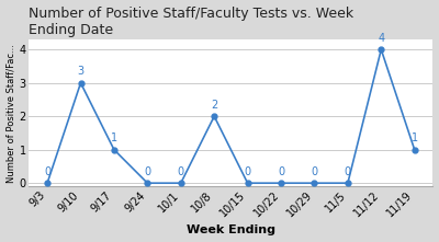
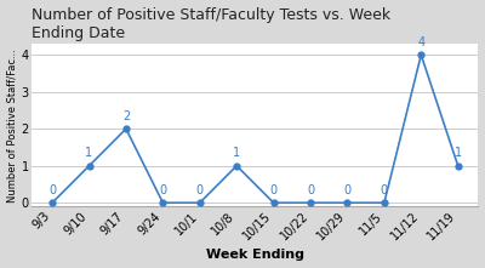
9/10: 3 -> 1
9/17: 1 -> 2
10/8: 2 -> 1
